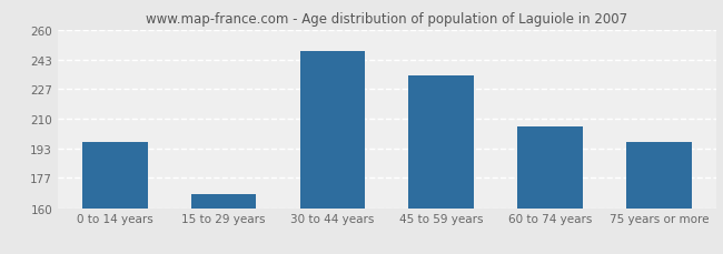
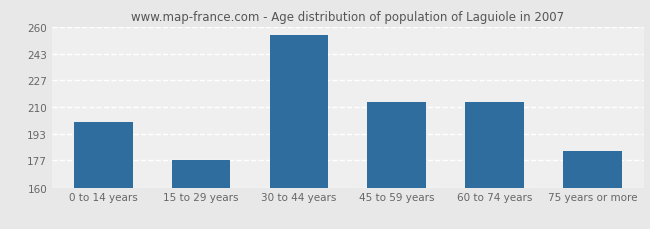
0 to 14 years: 197 -> 201
15 to 29 years: 168 -> 177
30 to 44 years: 248 -> 255
45 to 59 years: 234 -> 213
60 to 74 years: 206 -> 213
75 years or more: 197 -> 183
